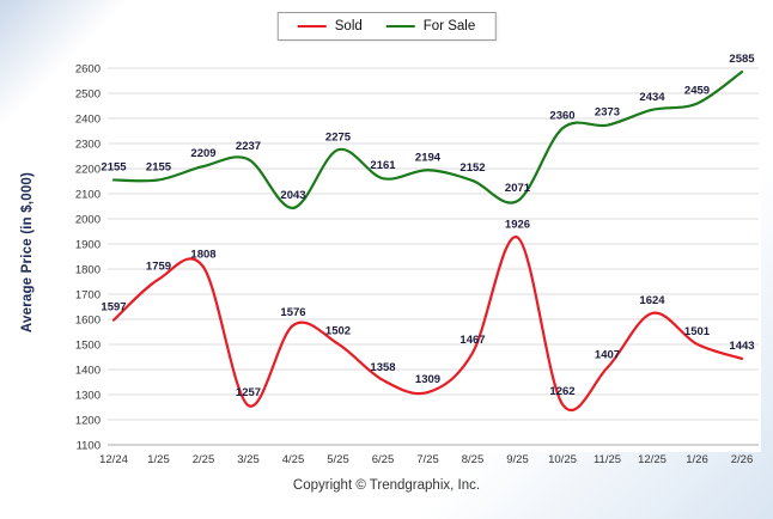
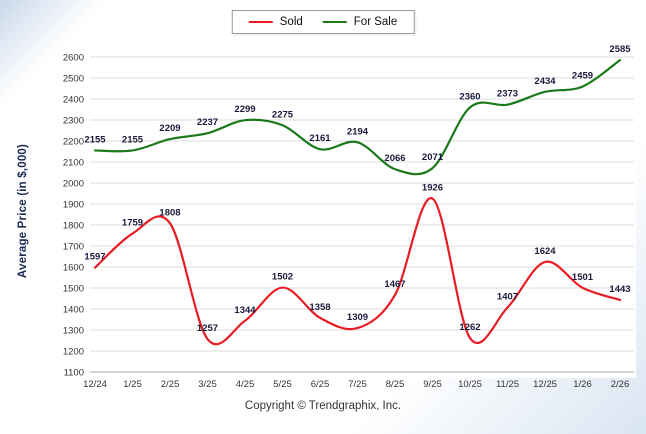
Sold/4/25: 1576 -> 1344
For Sale/4/25: 2043 -> 2299
For Sale/8/25: 2152 -> 2066
